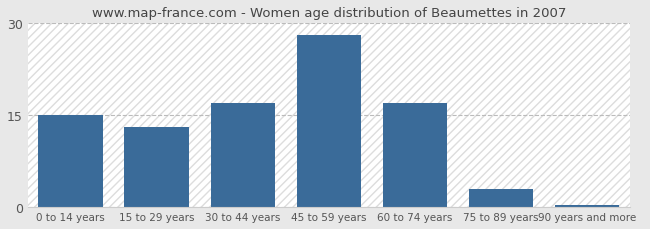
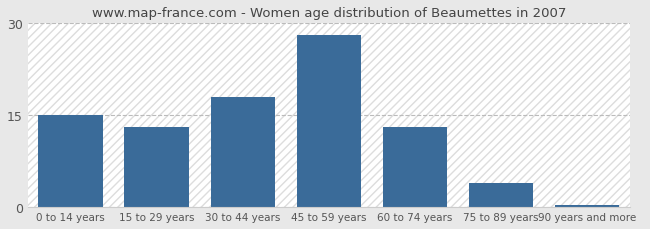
30 to 44 years: 17.0 -> 18.0
60 to 74 years: 17.0 -> 13.0
75 to 89 years: 3.0 -> 4.0
